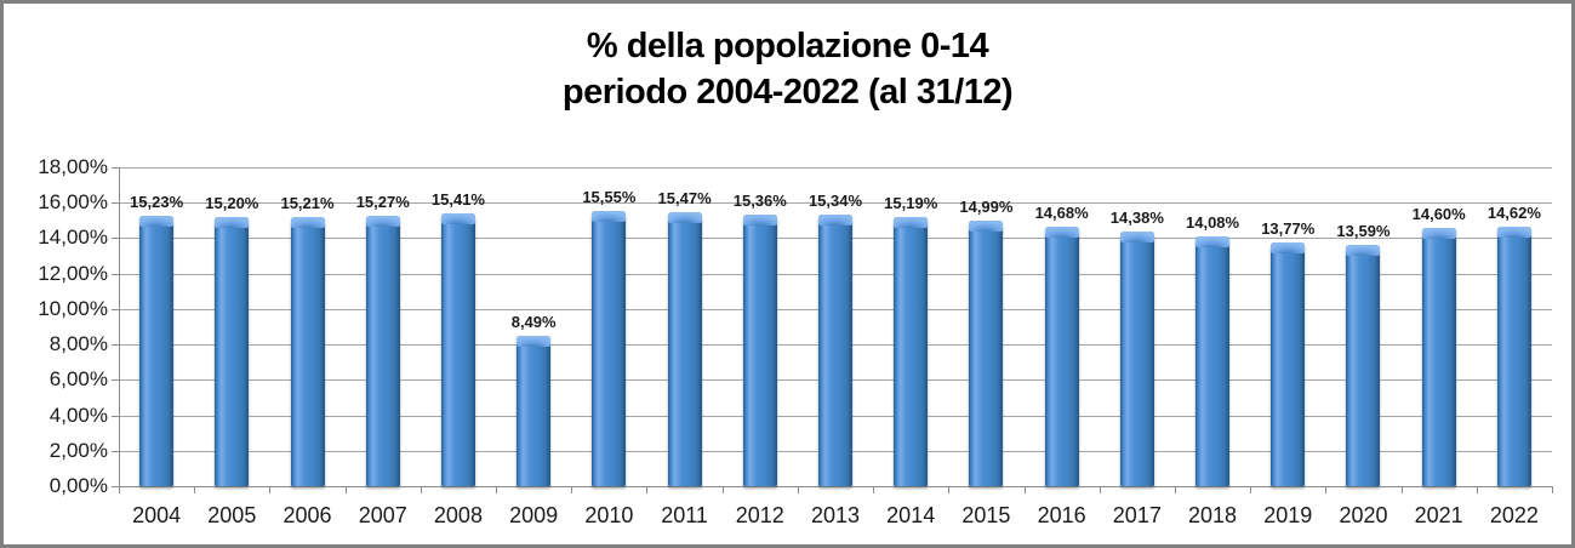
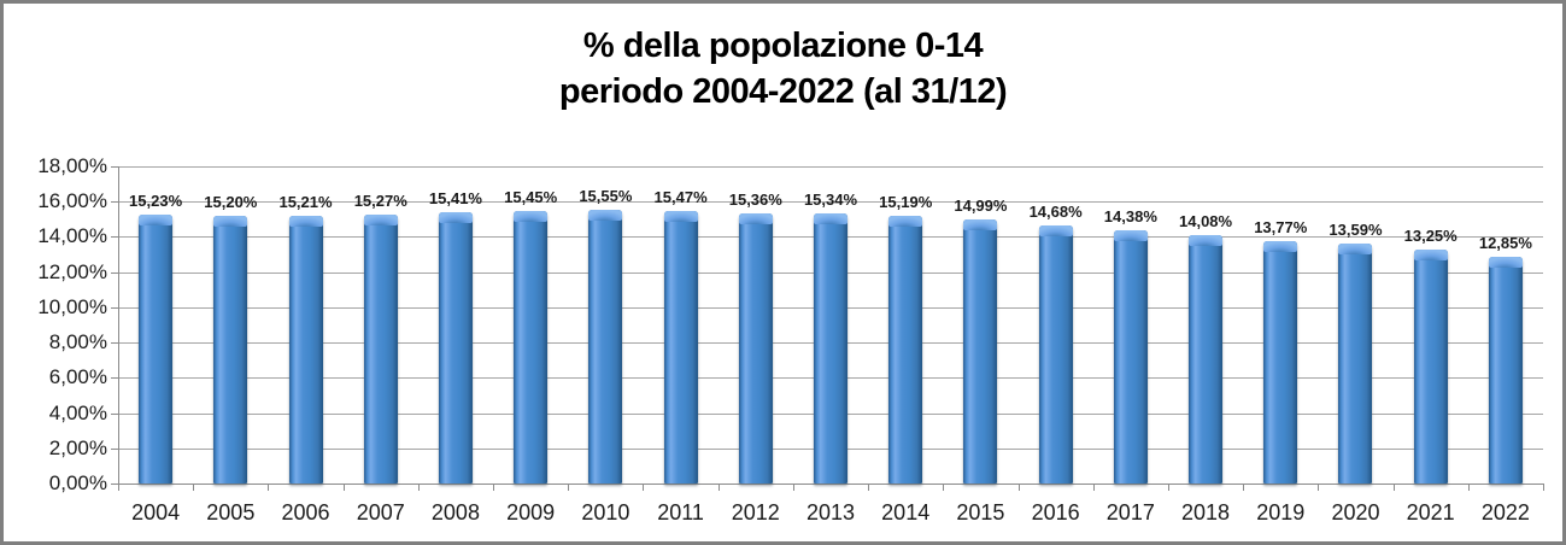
2009: 8,49% -> 15,45%
2021: 14,60% -> 13,25%
2022: 14,62% -> 12,85%
